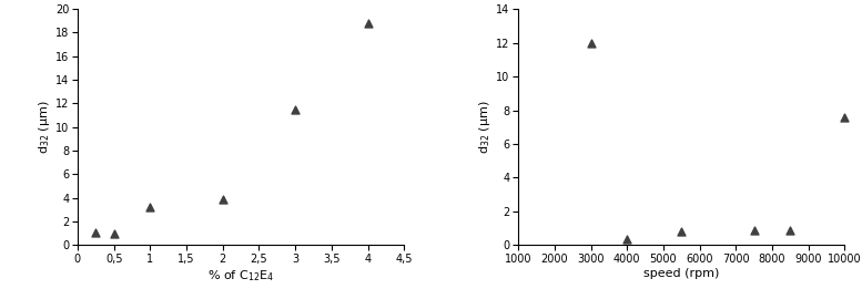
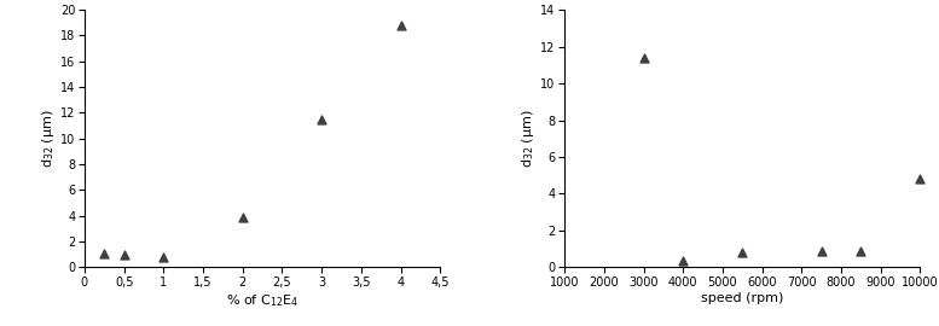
1: 3.2 -> 0.8
3000: 12.0 -> 11.4
10000: 7.6 -> 4.8
